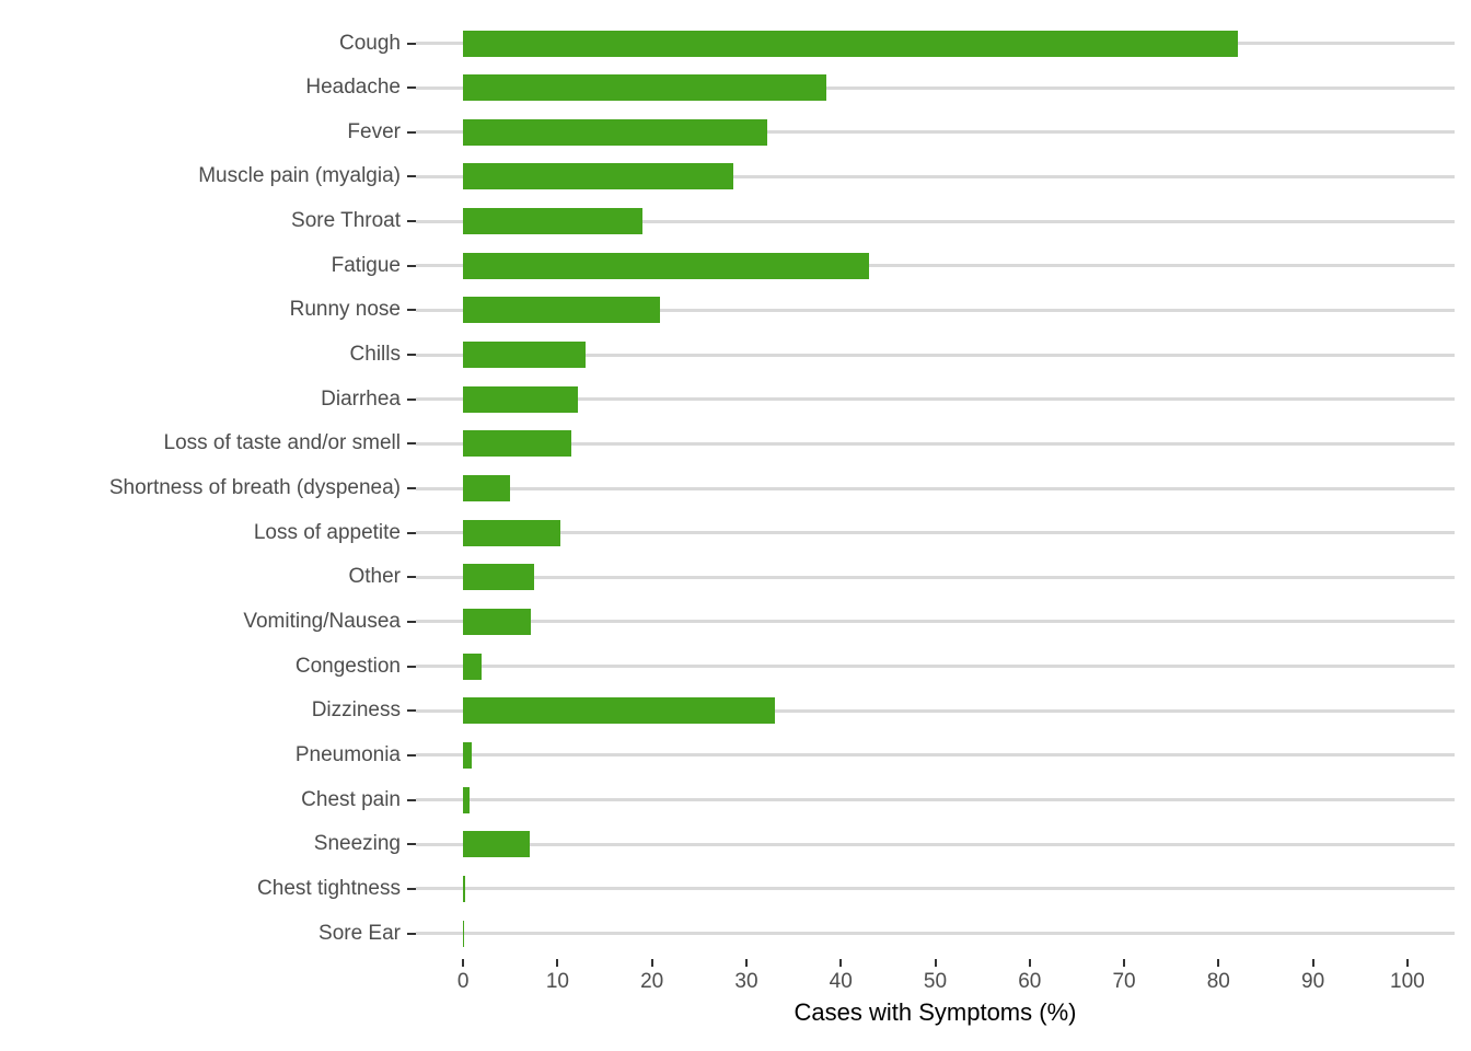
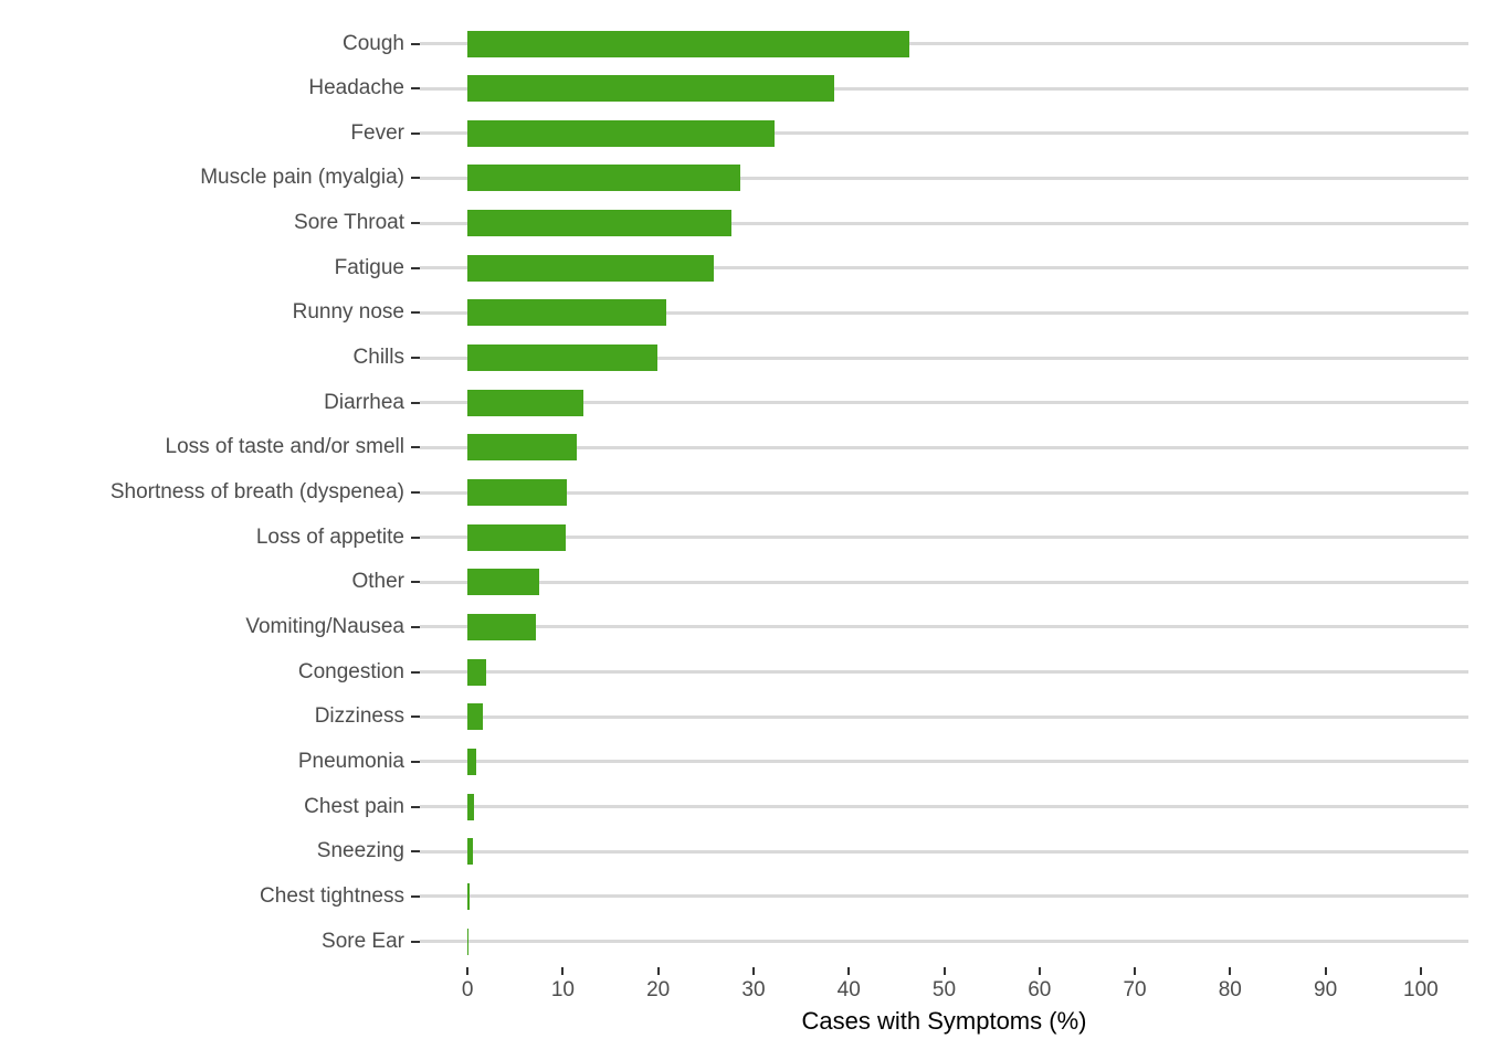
Cough: 82 -> 46
Sore Throat: 19 -> 28
Fatigue: 43 -> 26
Chills: 13 -> 20
Shortness of breath (dyspenea): 5 -> 10
Dizziness: 33 -> 2
Sneezing: 7 -> 1
